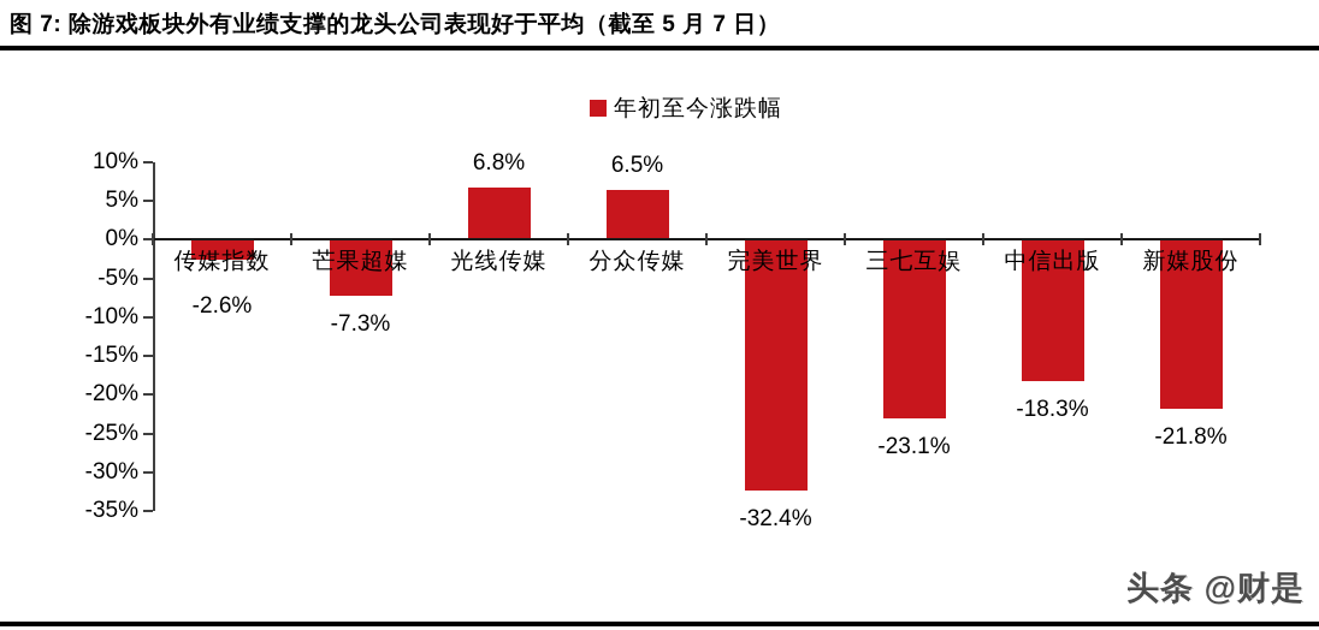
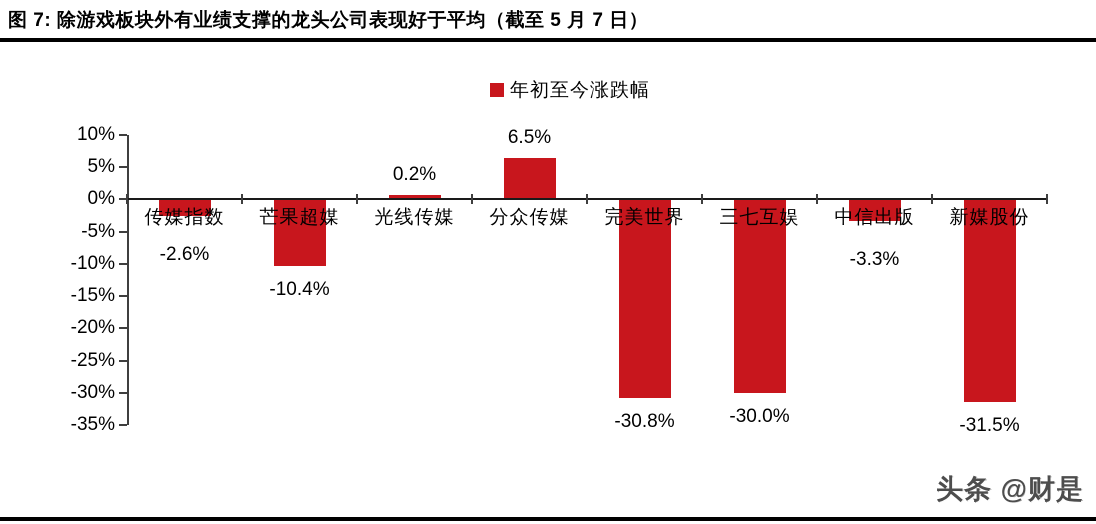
芒果超媒: -7.3% -> -10.4%
光线传媒: 6.8% -> 0.2%
完美世界: -32.4% -> -30.8%
三七互娱: -23.1% -> -30.0%
中信出版: -18.3% -> -3.3%
新媒股份: -21.8% -> -31.5%
